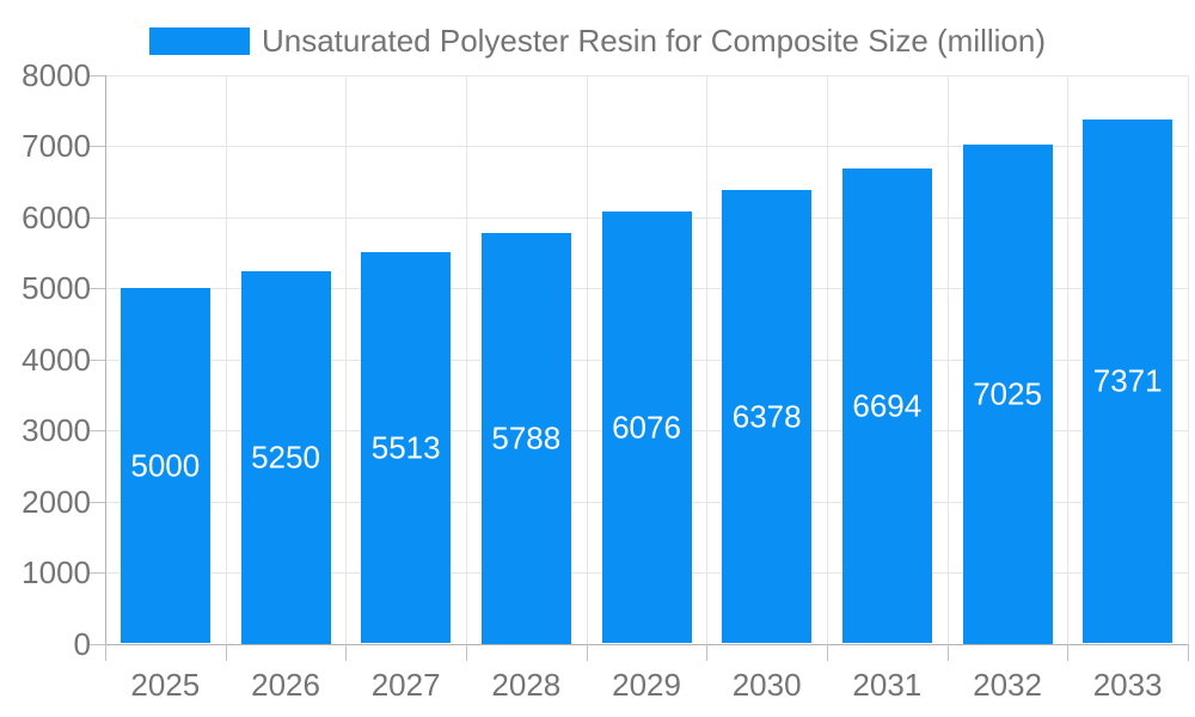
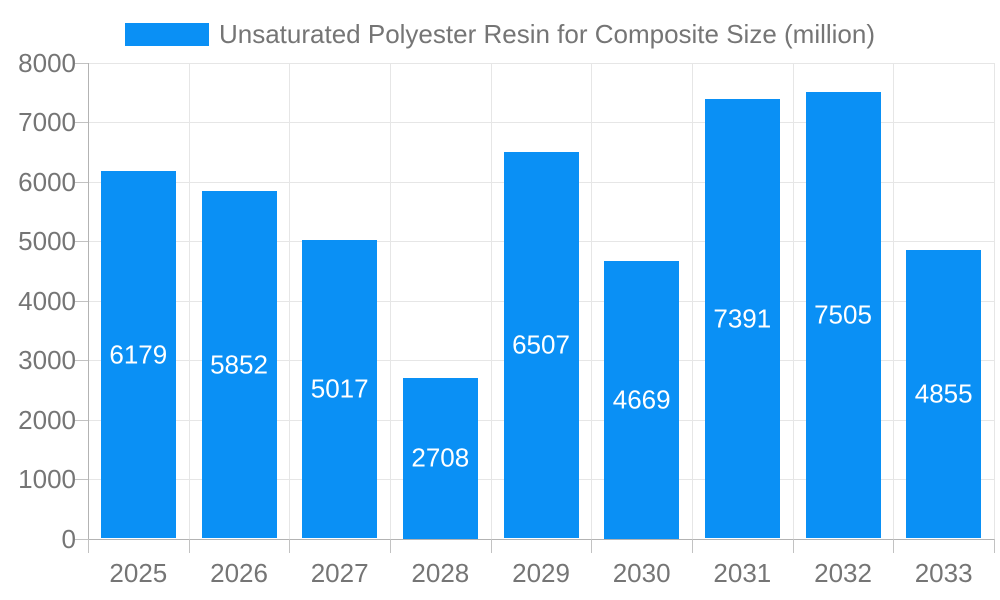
2025: 5000 -> 6179
2026: 5250 -> 5852
2027: 5513 -> 5017
2028: 5788 -> 2708
2029: 6076 -> 6507
2030: 6378 -> 4669
2031: 6694 -> 7391
2032: 7025 -> 7505
2033: 7371 -> 4855
